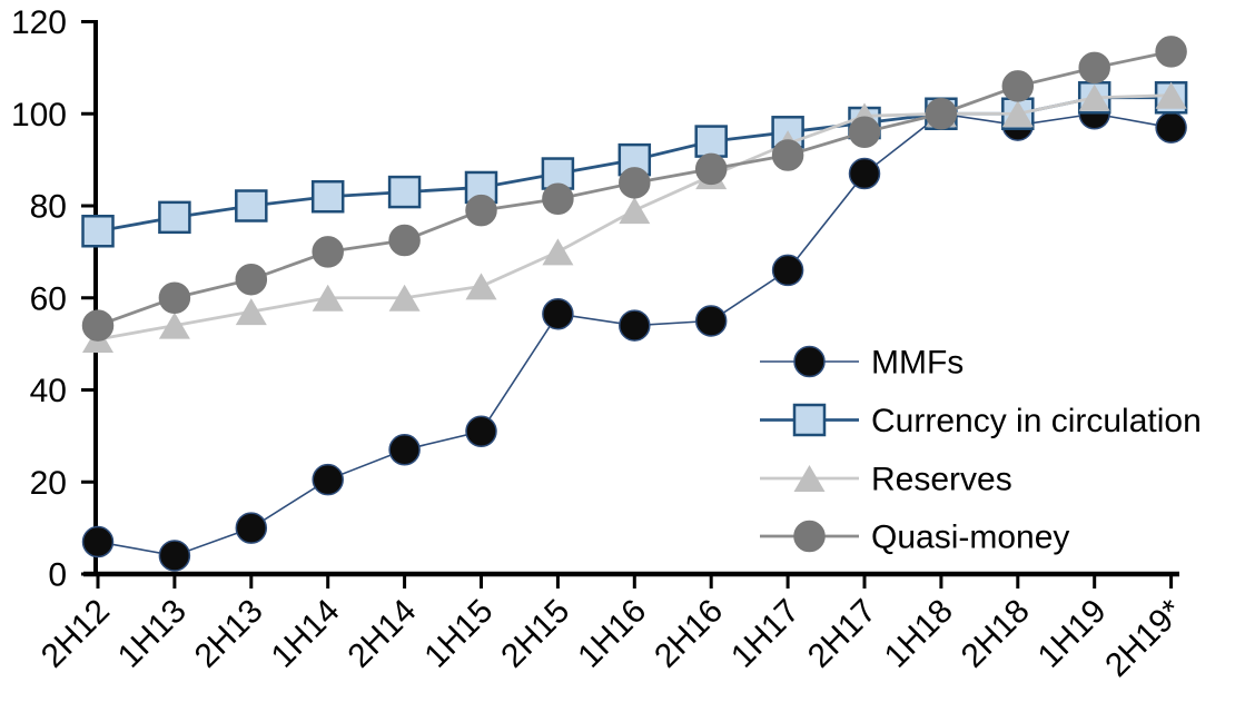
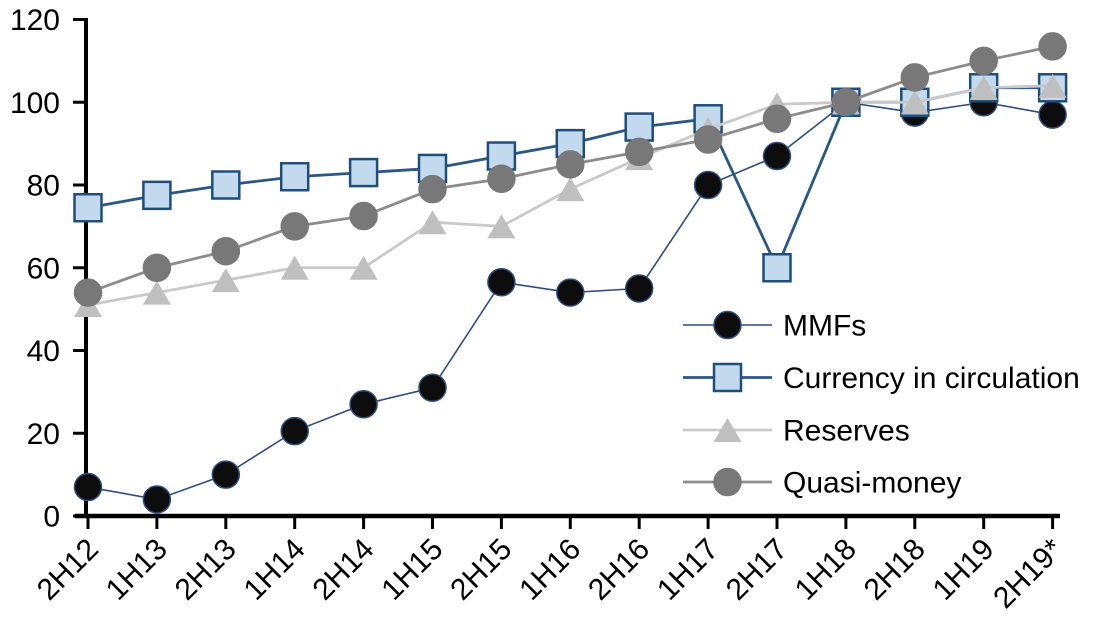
Reserves/1H15: 62 -> 71
MMFs/1H17: 66 -> 80
Currency in circulation/2H17: 98 -> 60
